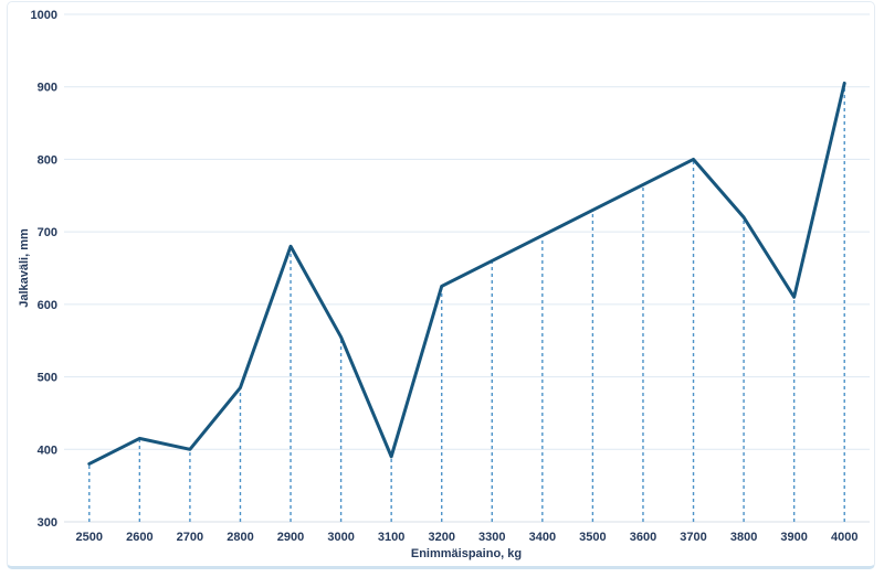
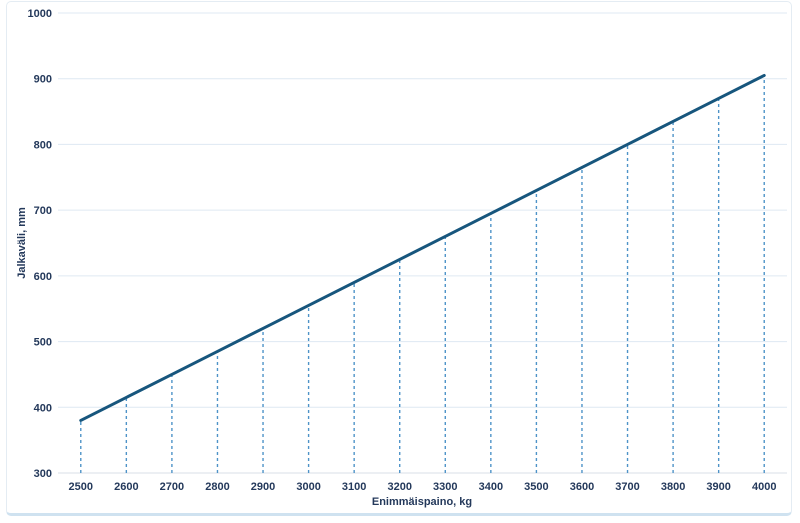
2700: 400 -> 450
2900: 680 -> 520
3100: 390 -> 590
3800: 720 -> 840
3900: 610 -> 870
